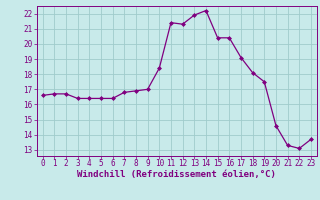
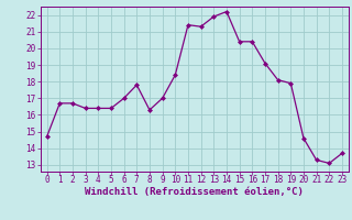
0: 16.6 -> 14.7
6: 16.4 -> 17.0
7: 16.8 -> 17.8
8: 16.9 -> 16.3
19: 17.5 -> 17.9
